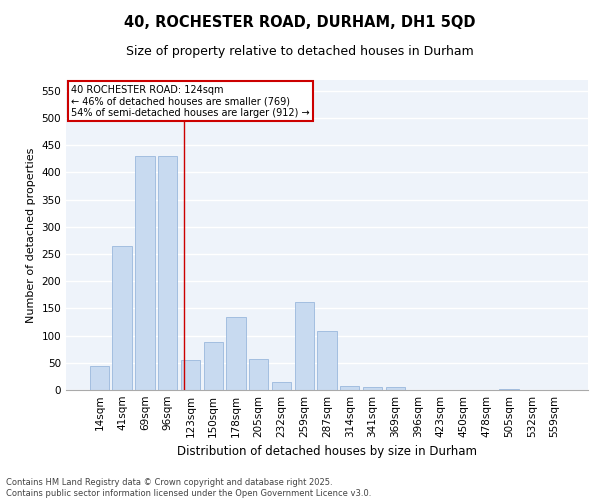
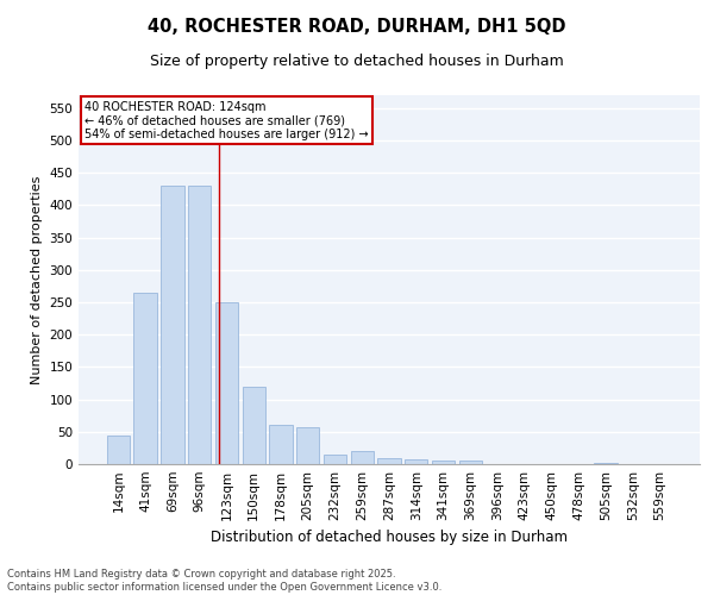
123sqm: 56 -> 250
150sqm: 88 -> 120
178sqm: 134 -> 60
259sqm: 162 -> 20
287sqm: 108 -> 10
